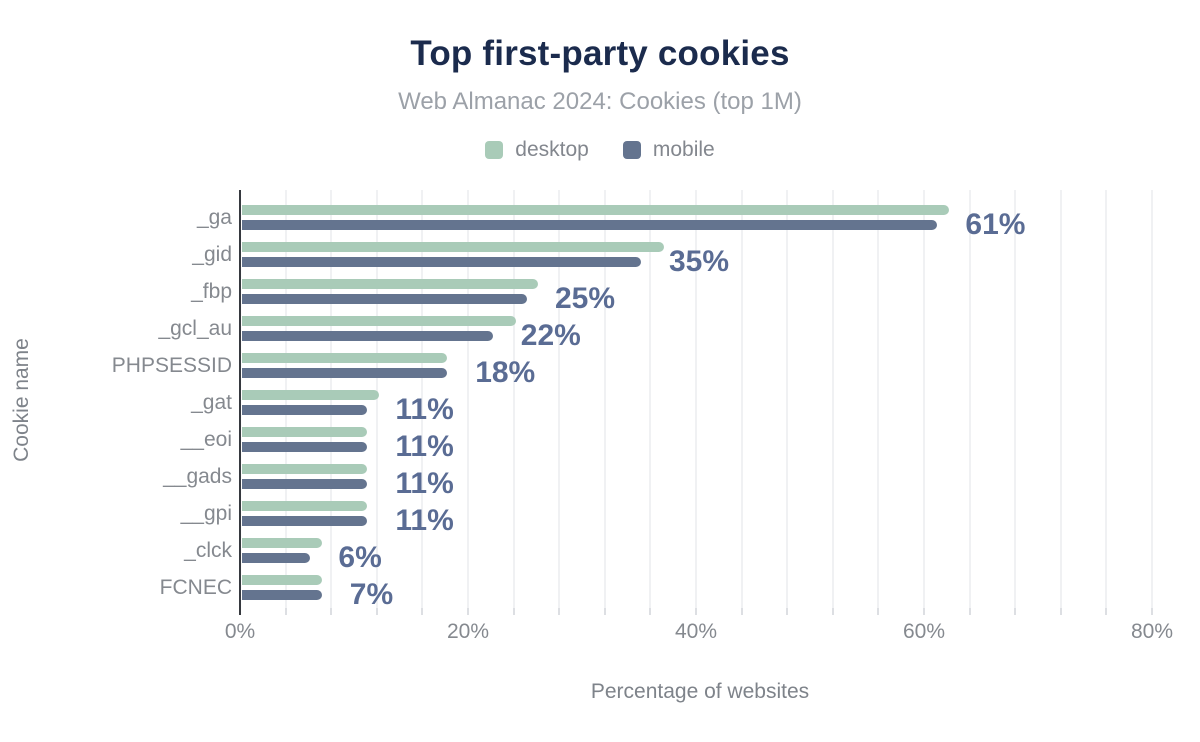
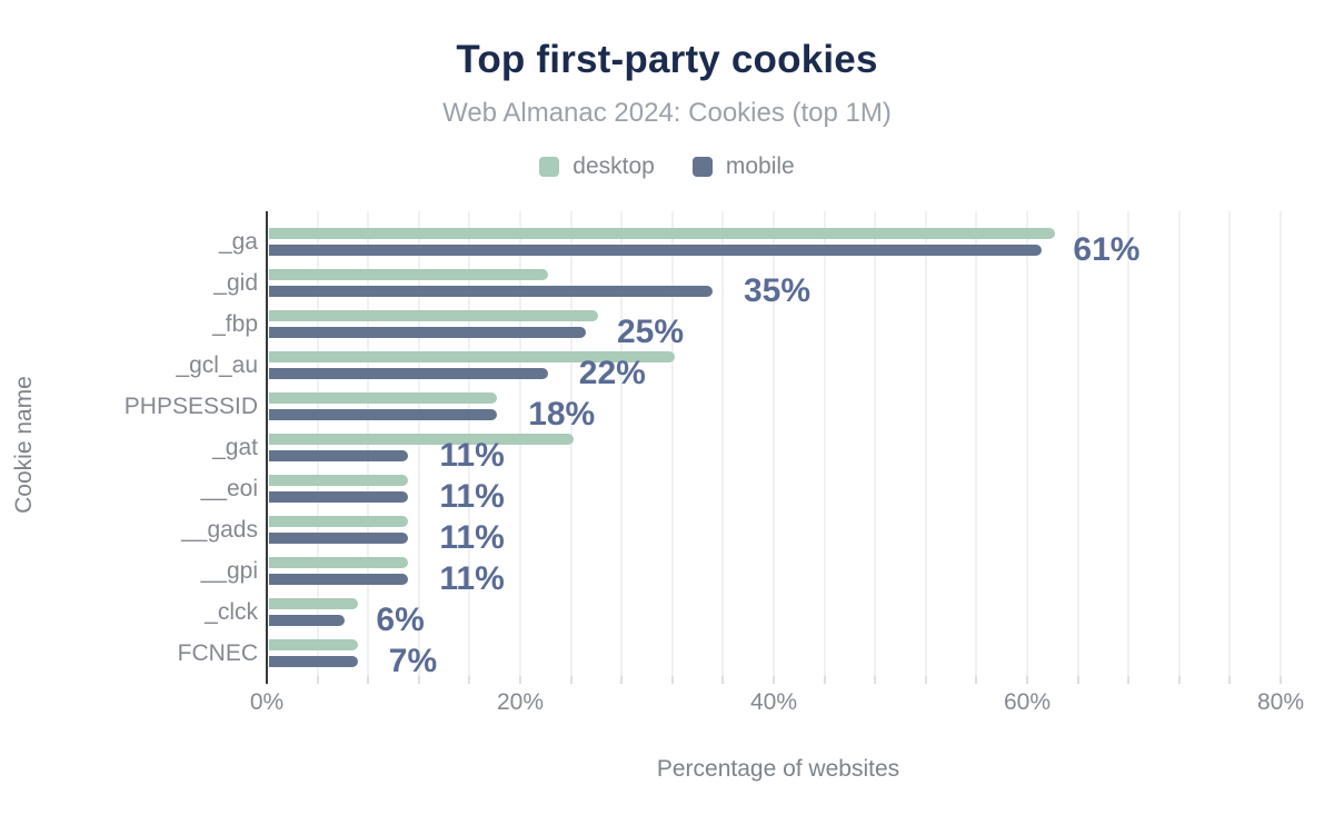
desktop/_gid: 37% -> 22%
desktop/_gcl_au: 24% -> 32%
desktop/_gat: 12% -> 24%
